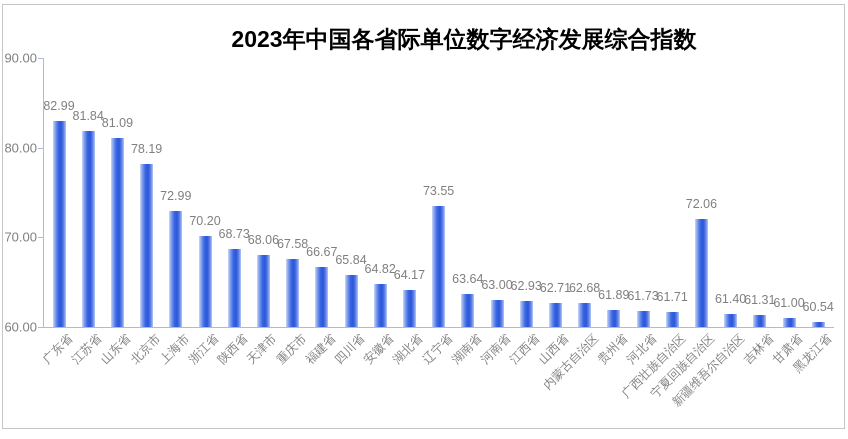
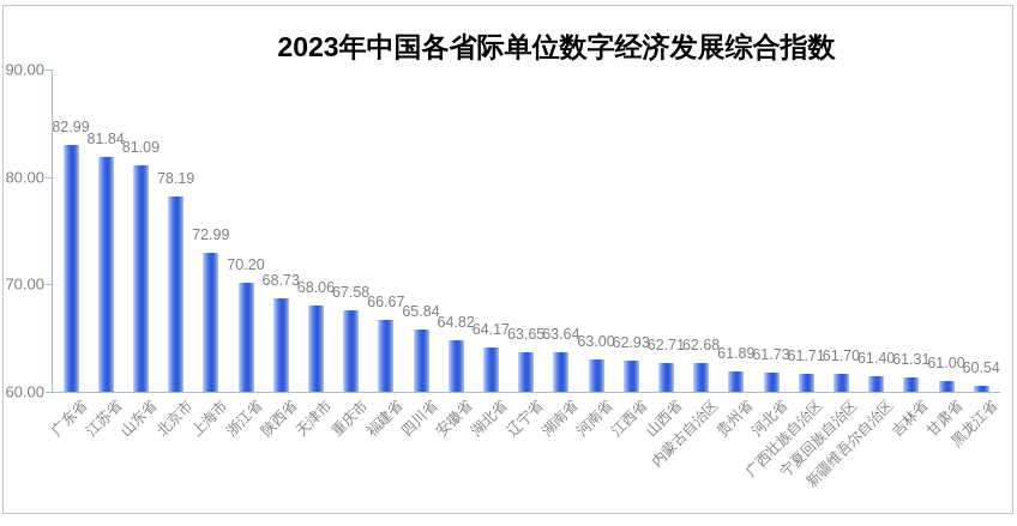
辽宁省: 73.55 -> 63.65
宁夏回族自治区: 72.06 -> 61.70
